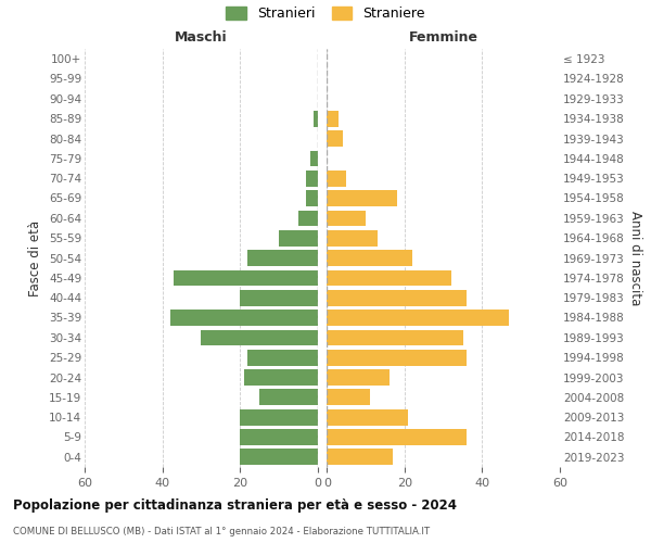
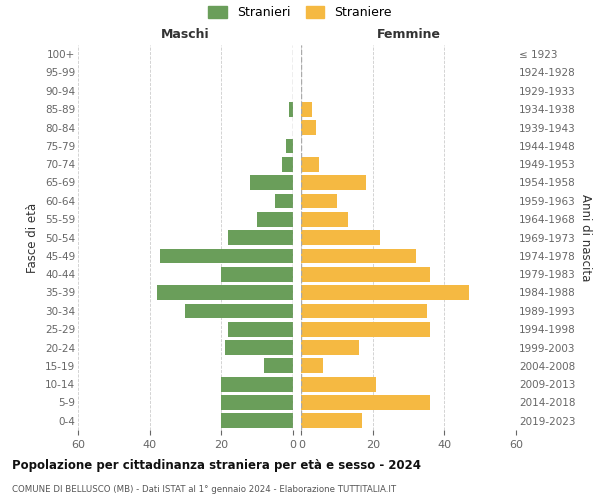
Maschi/65-69: 3 -> 12
Maschi/15-19: 15 -> 8
Femmine/2004-2008: 11 -> 6
